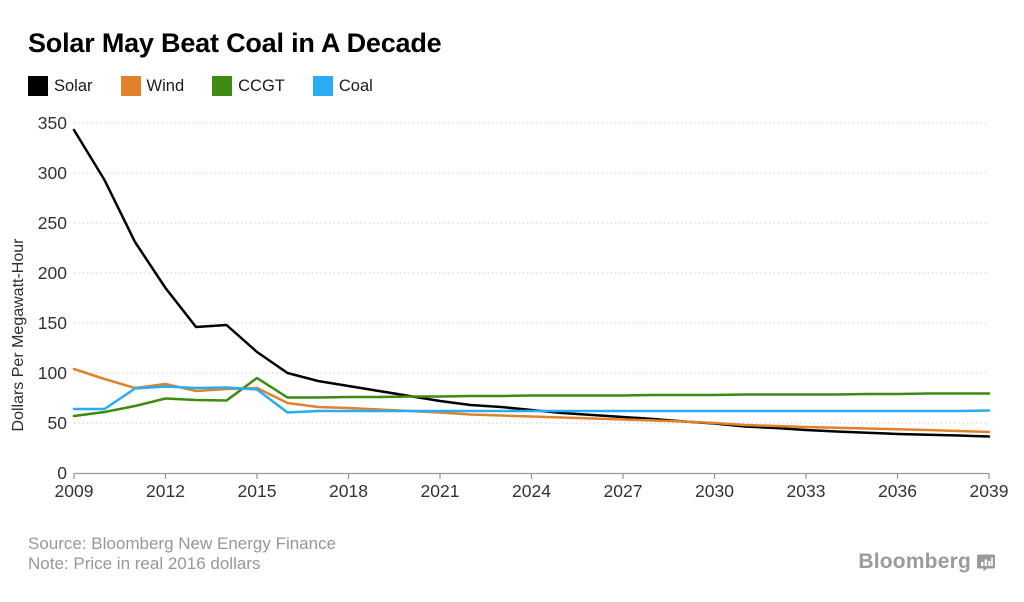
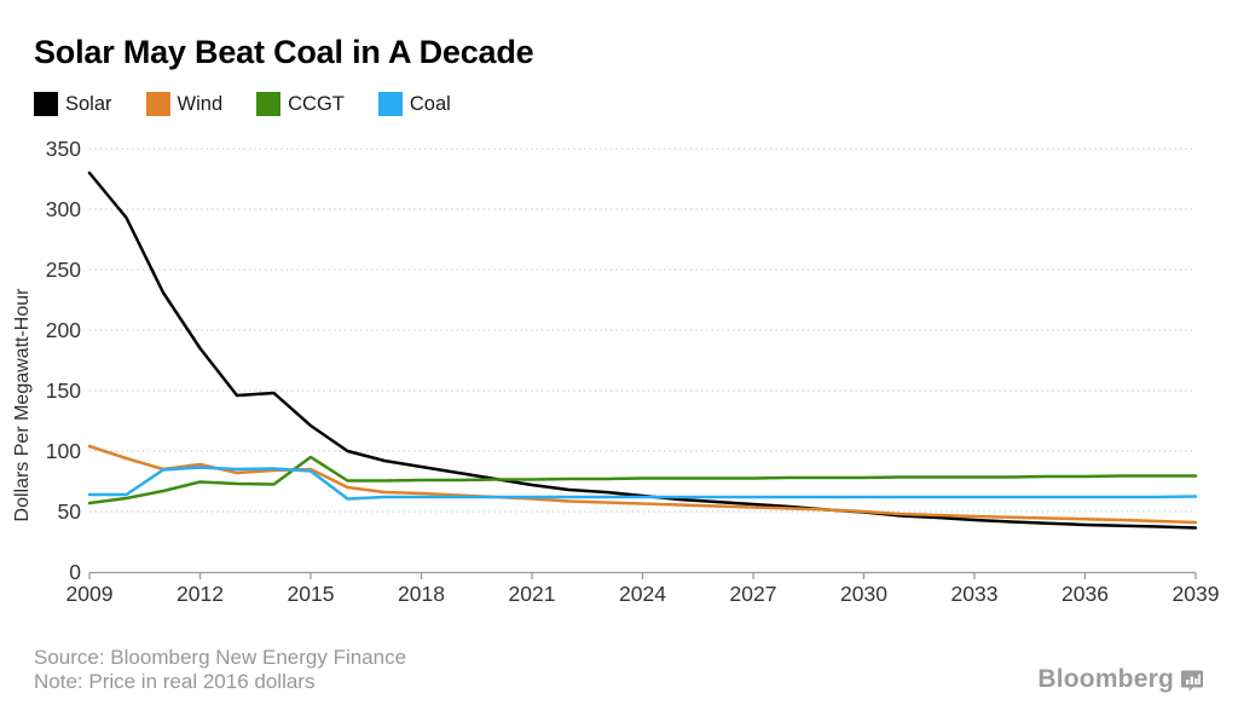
Solar/2009: 343 -> 330
